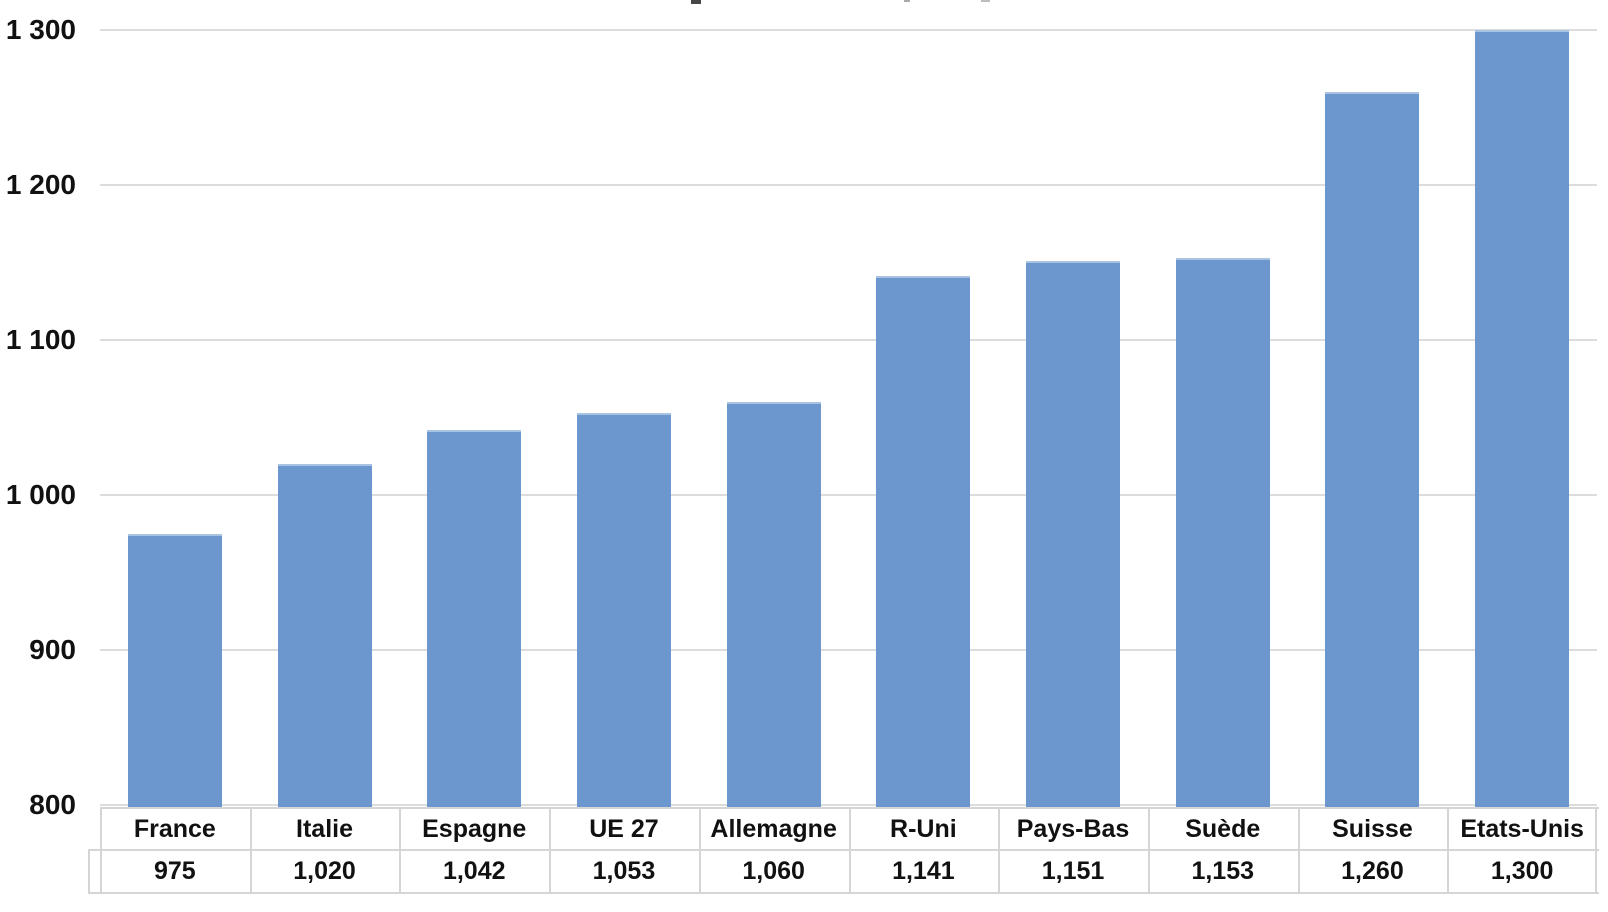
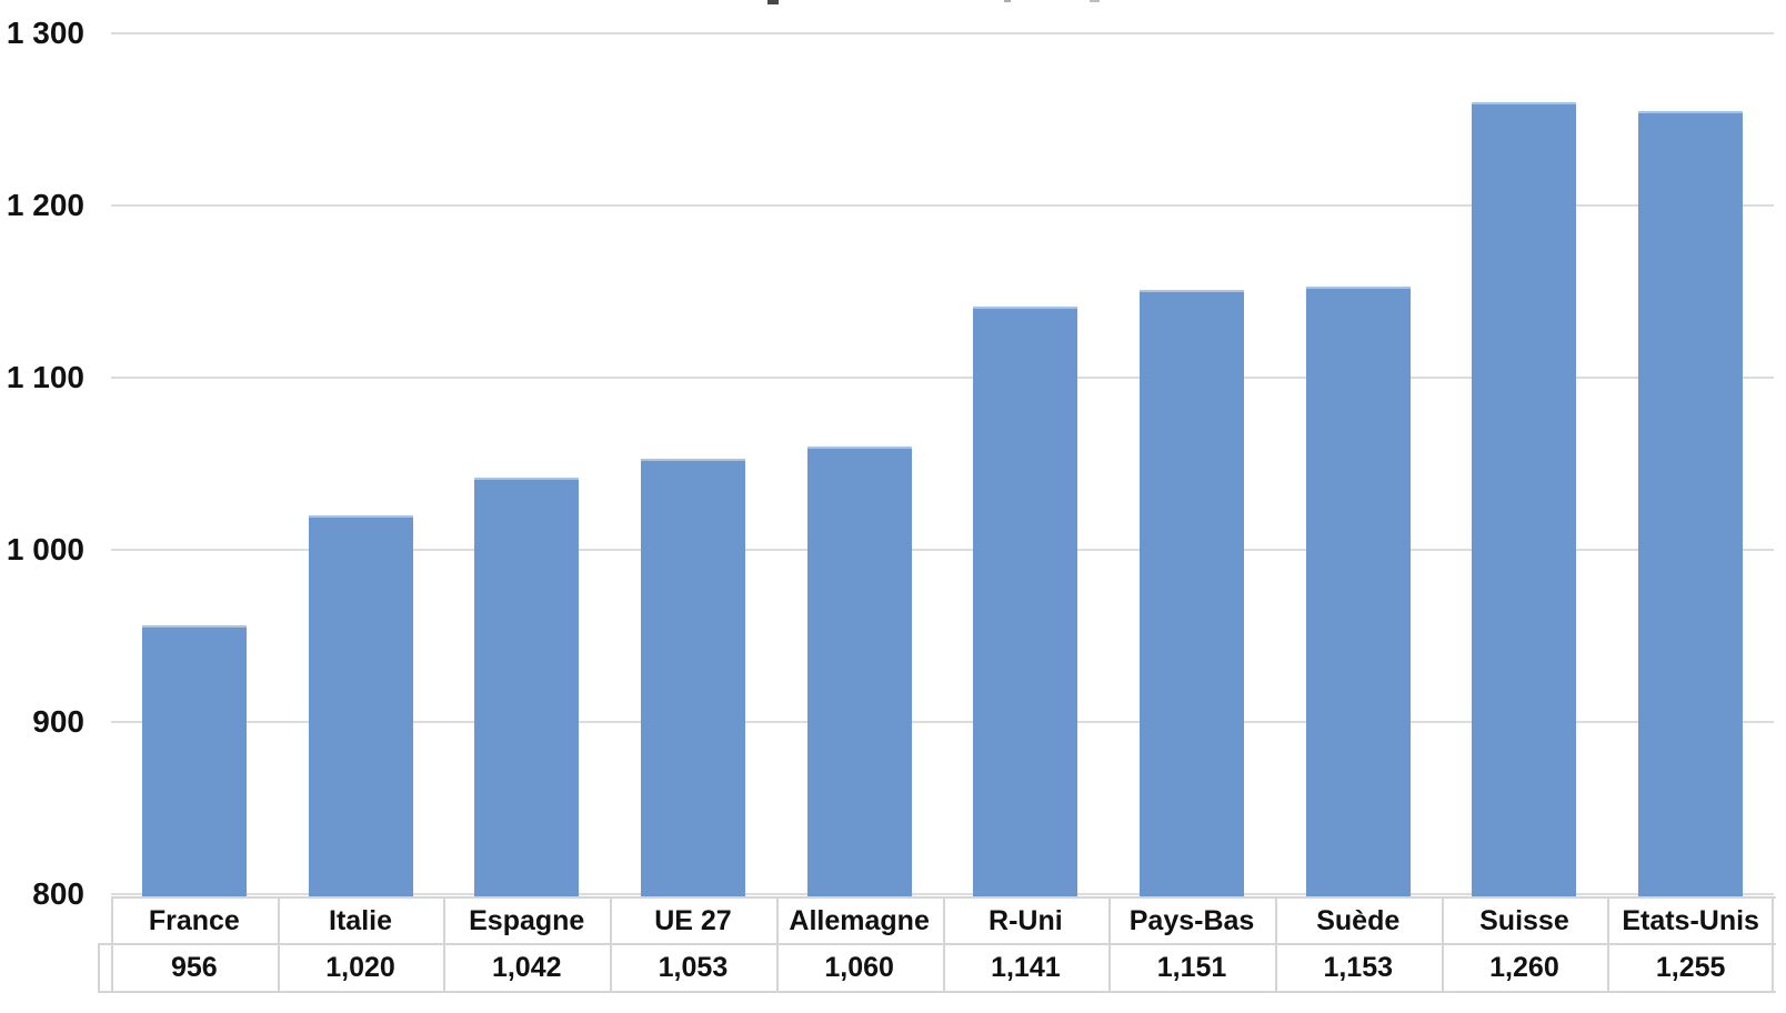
France: 975 -> 956
Etats-Unis: 1,300 -> 1,255
